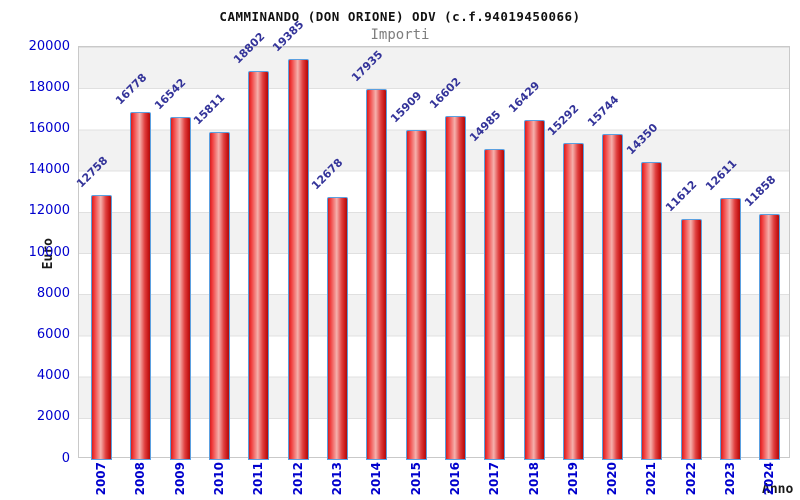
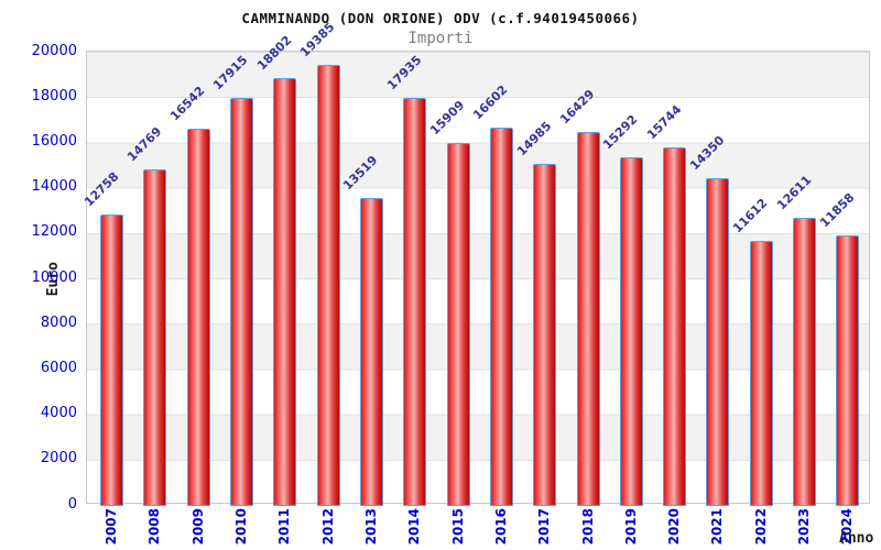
2008: 16778 -> 14769
2010: 15811 -> 17915
2013: 12678 -> 13519
